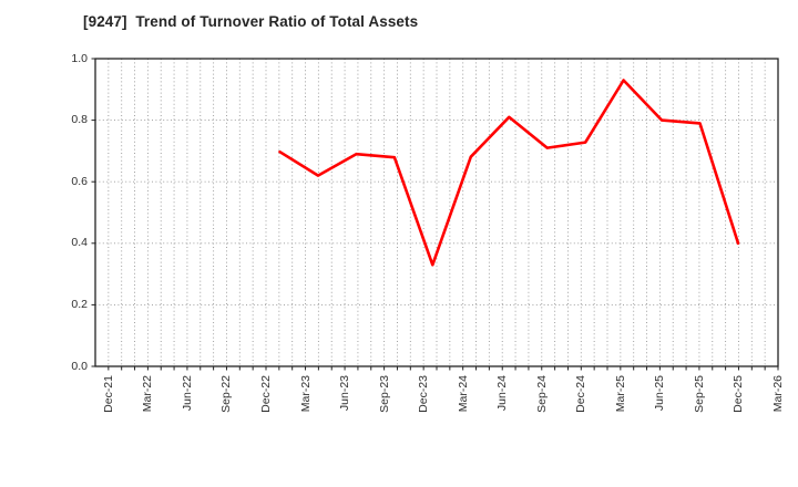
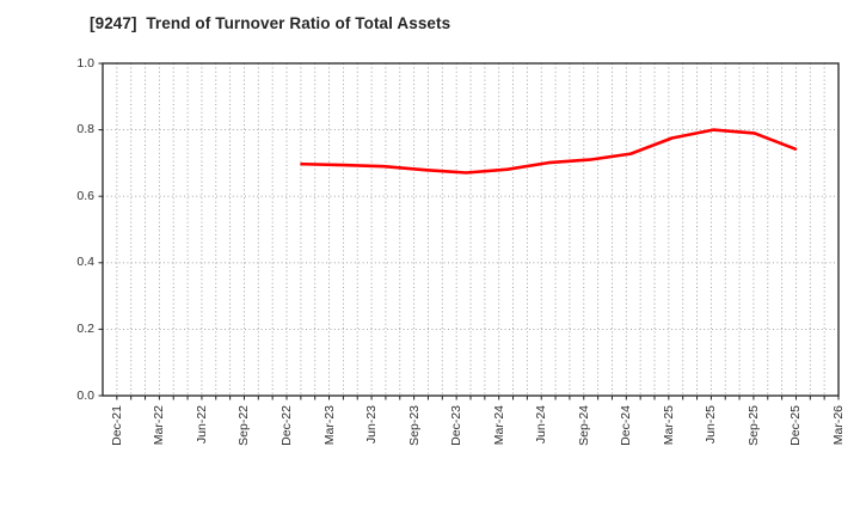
Mar-23: 0.62 -> 0.69
Dec-23: 0.33 -> 0.67
Jun-24: 0.81 -> 0.70
Mar-25: 0.93 -> 0.78
Dec-25: 0.40 -> 0.74
